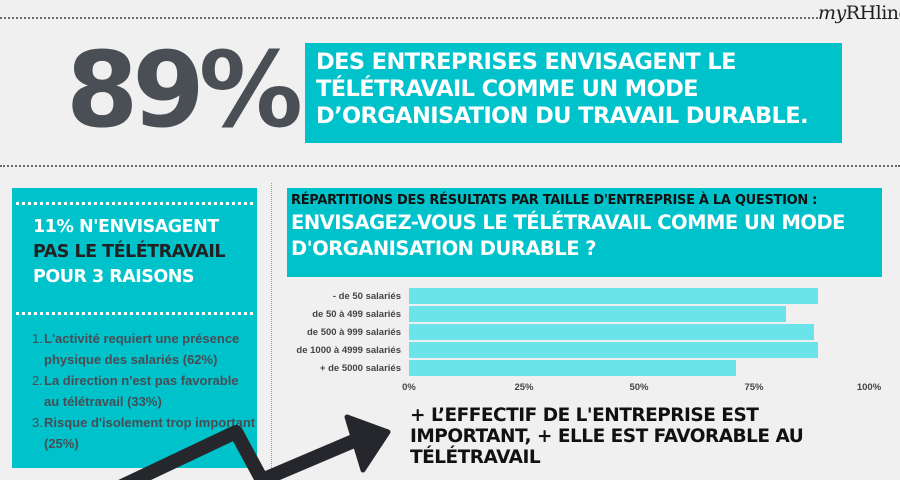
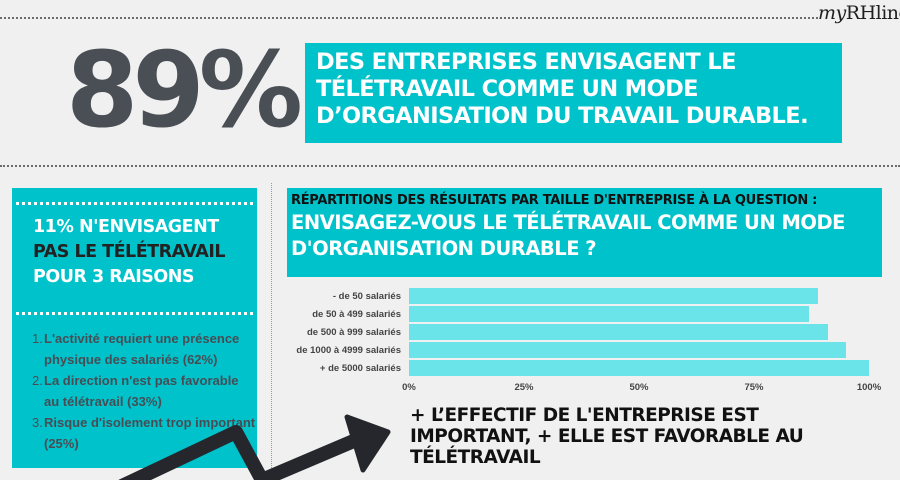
de 50 à 499 salariés: 82% -> 87%
de 500 à 999 salariés: 88% -> 91%
de 1000 à 4999 salariés: 89% -> 95%
+ de 5000 salariés: 71% -> 100%
